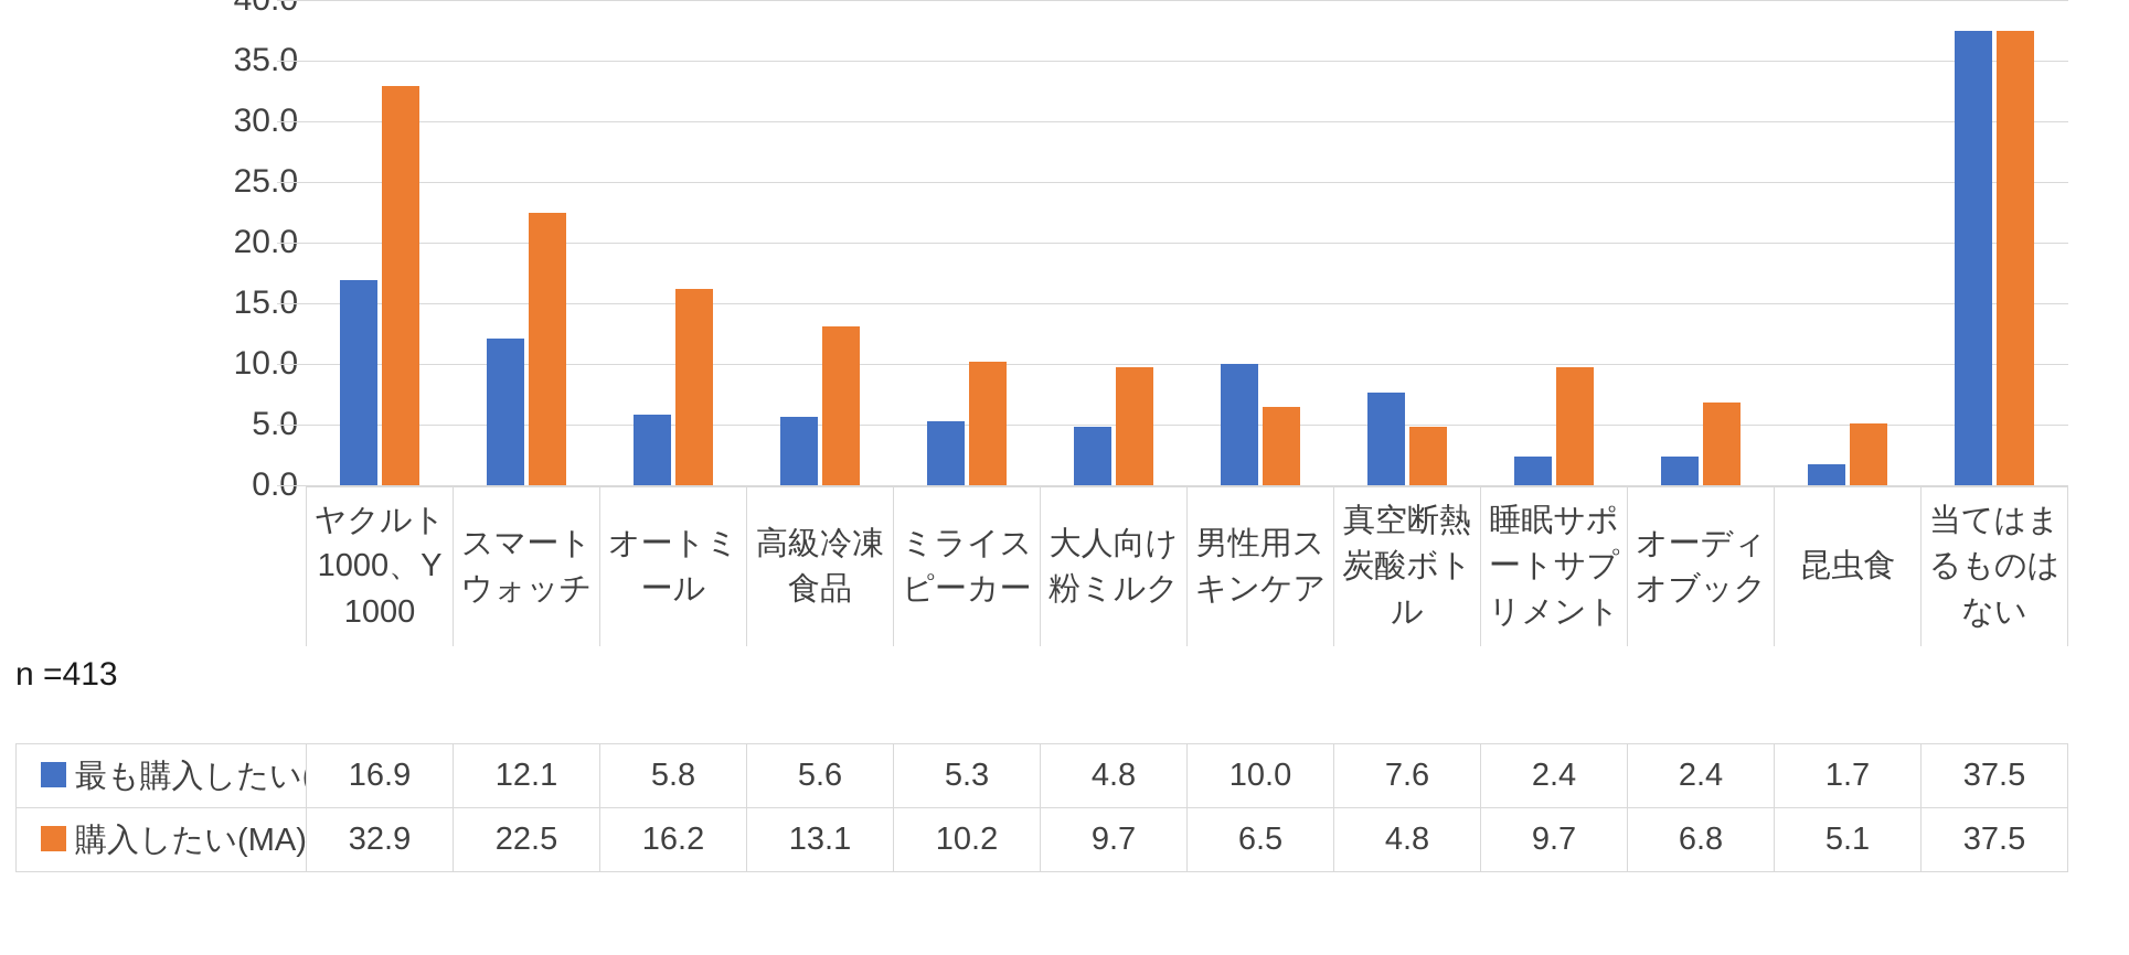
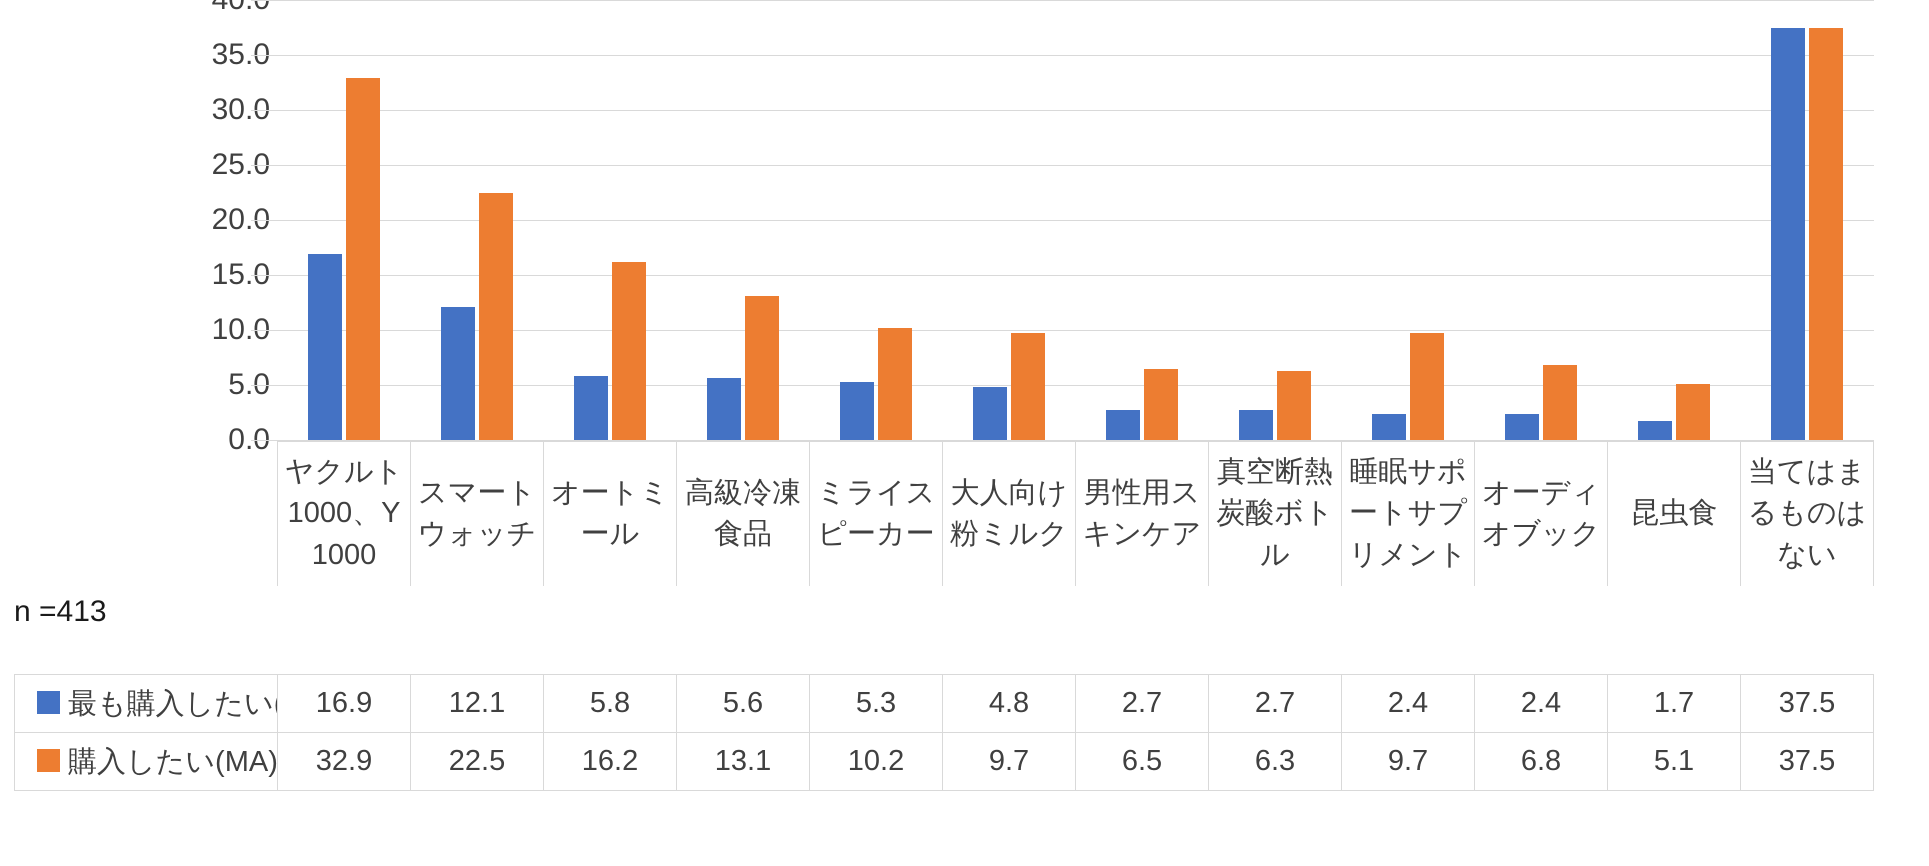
最も購入したい(SA)/男性用スキンケア: 10.0 -> 2.7
最も購入したい(SA)/真空断熱炭酸ボトル: 7.6 -> 2.7
購入したい(MA)/真空断熱炭酸ボトル: 4.8 -> 6.3
